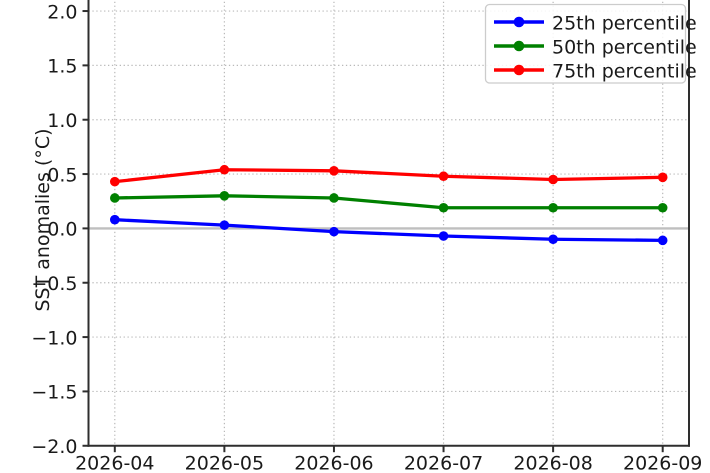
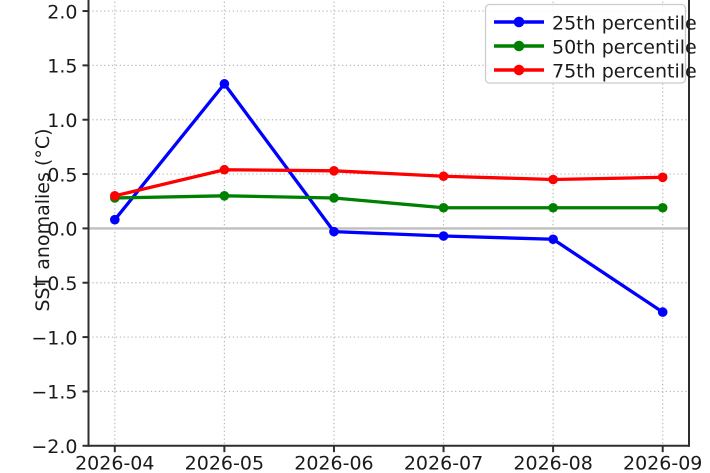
75th percentile/2026-04: 0.43 -> 0.30
25th percentile/2026-05: 0.03 -> 1.33
25th percentile/2026-09: -0.11 -> -0.77
